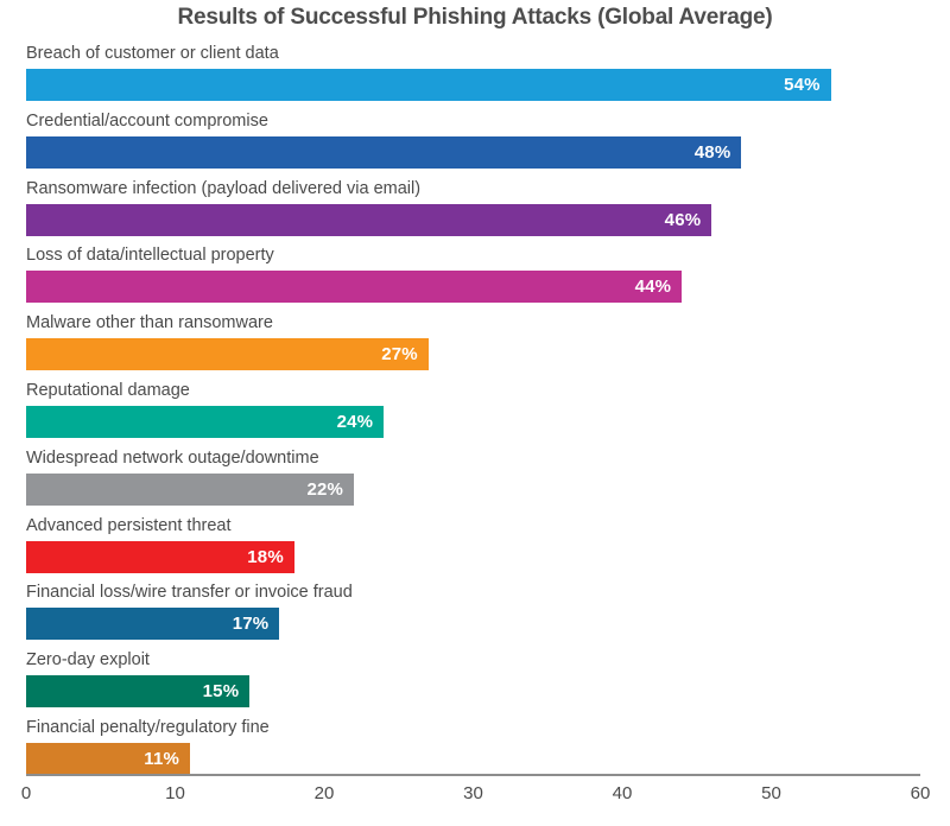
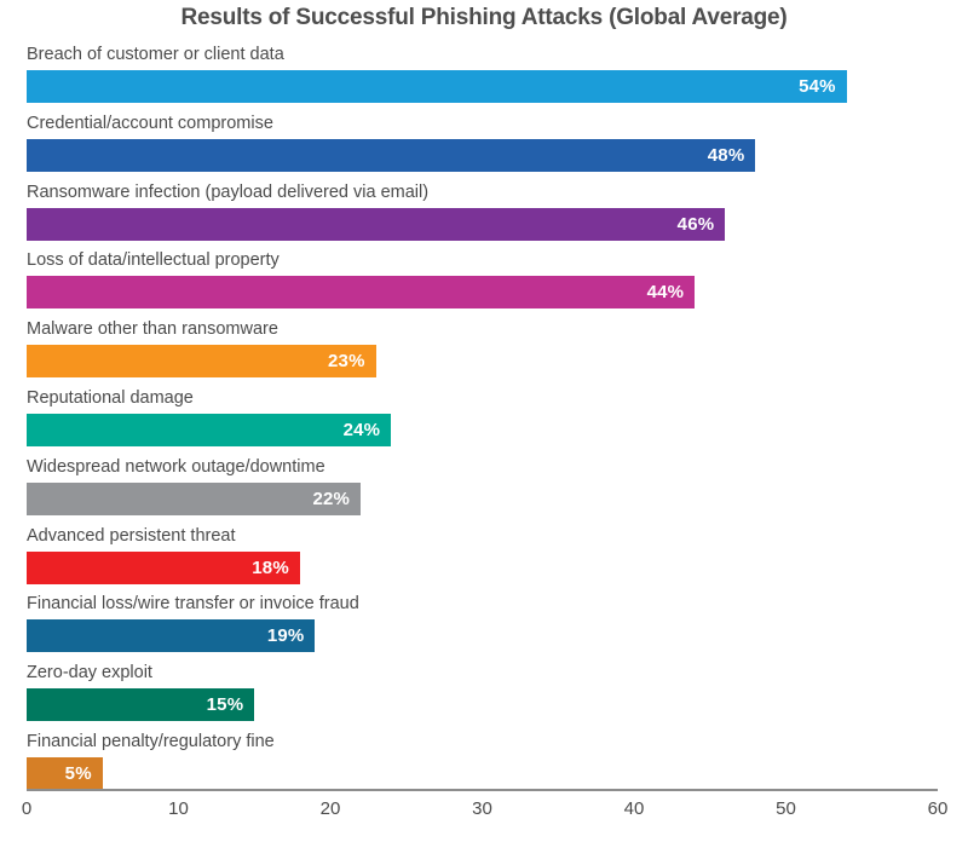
Malware other than ransomware: 27% -> 23%
Financial loss/wire transfer or invoice fraud: 17% -> 19%
Financial penalty/regulatory fine: 11% -> 5%
